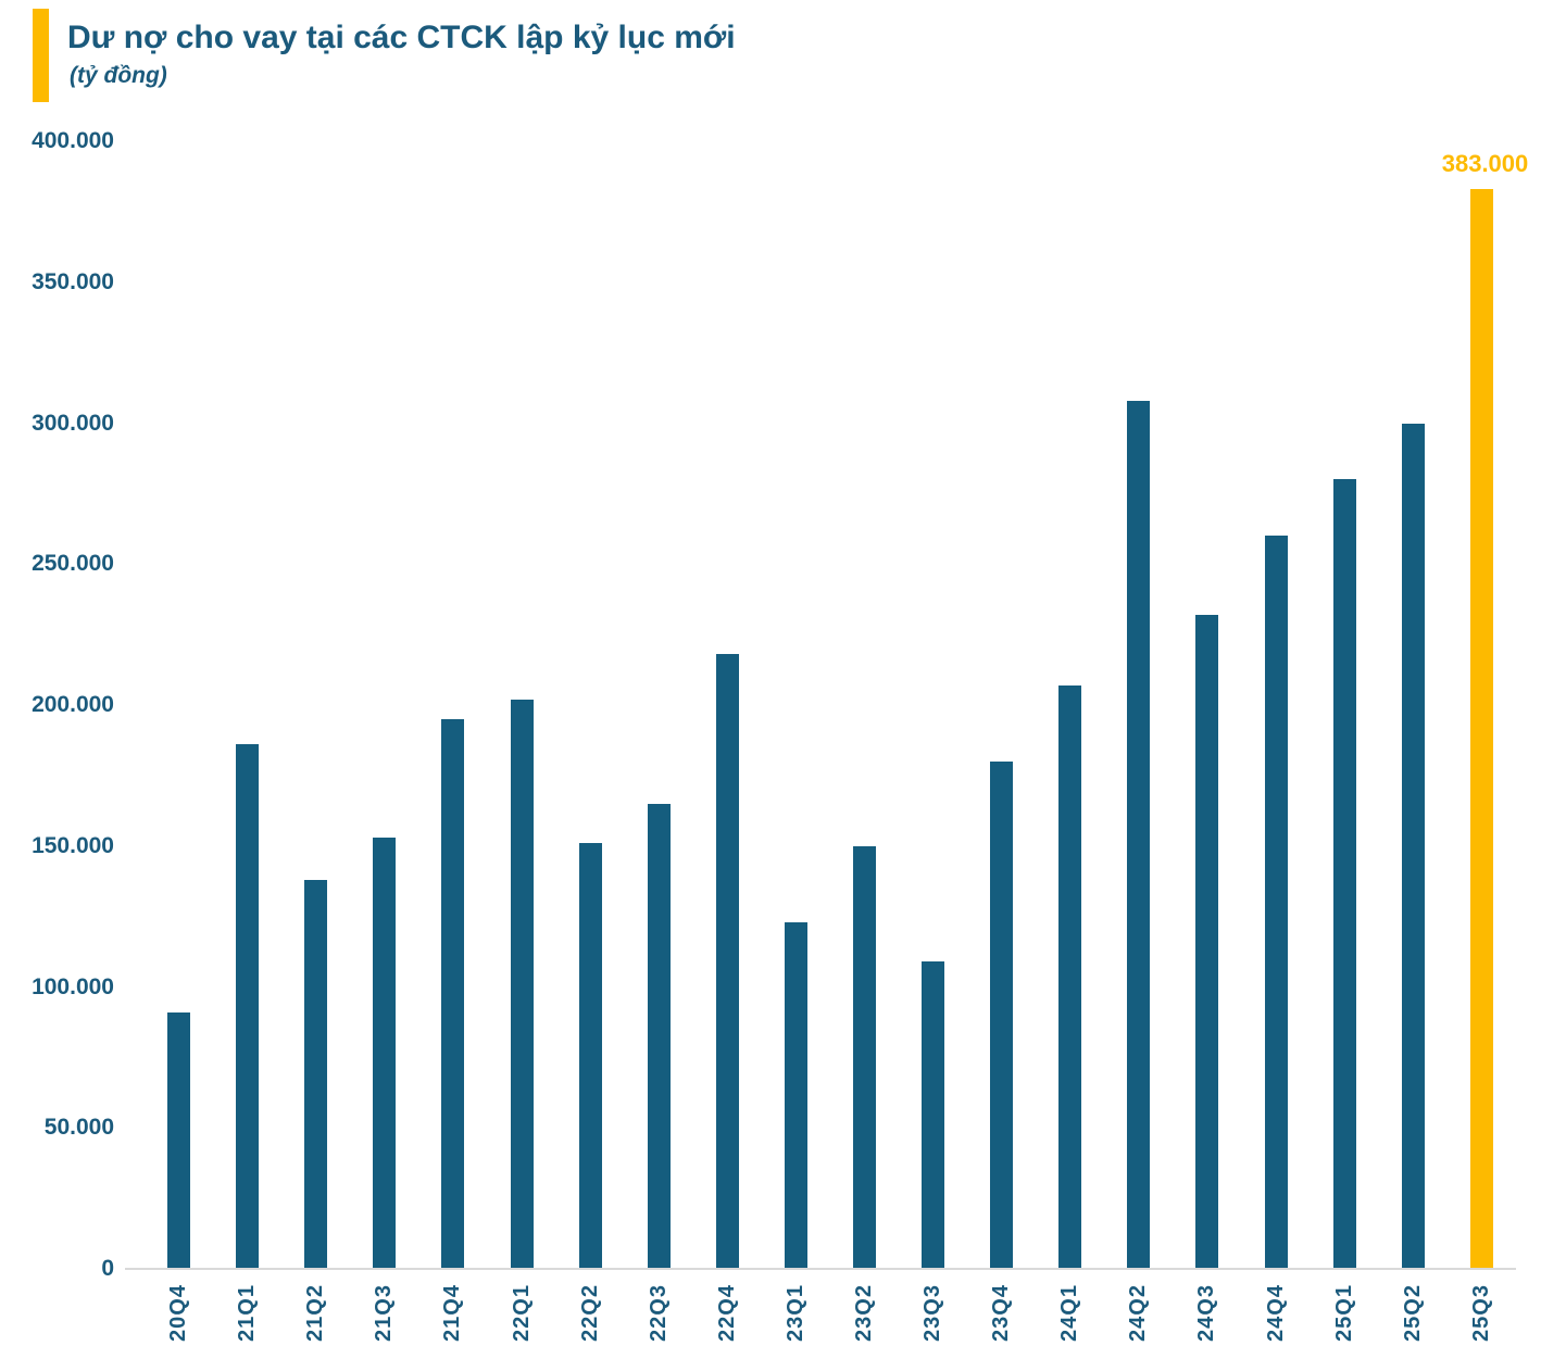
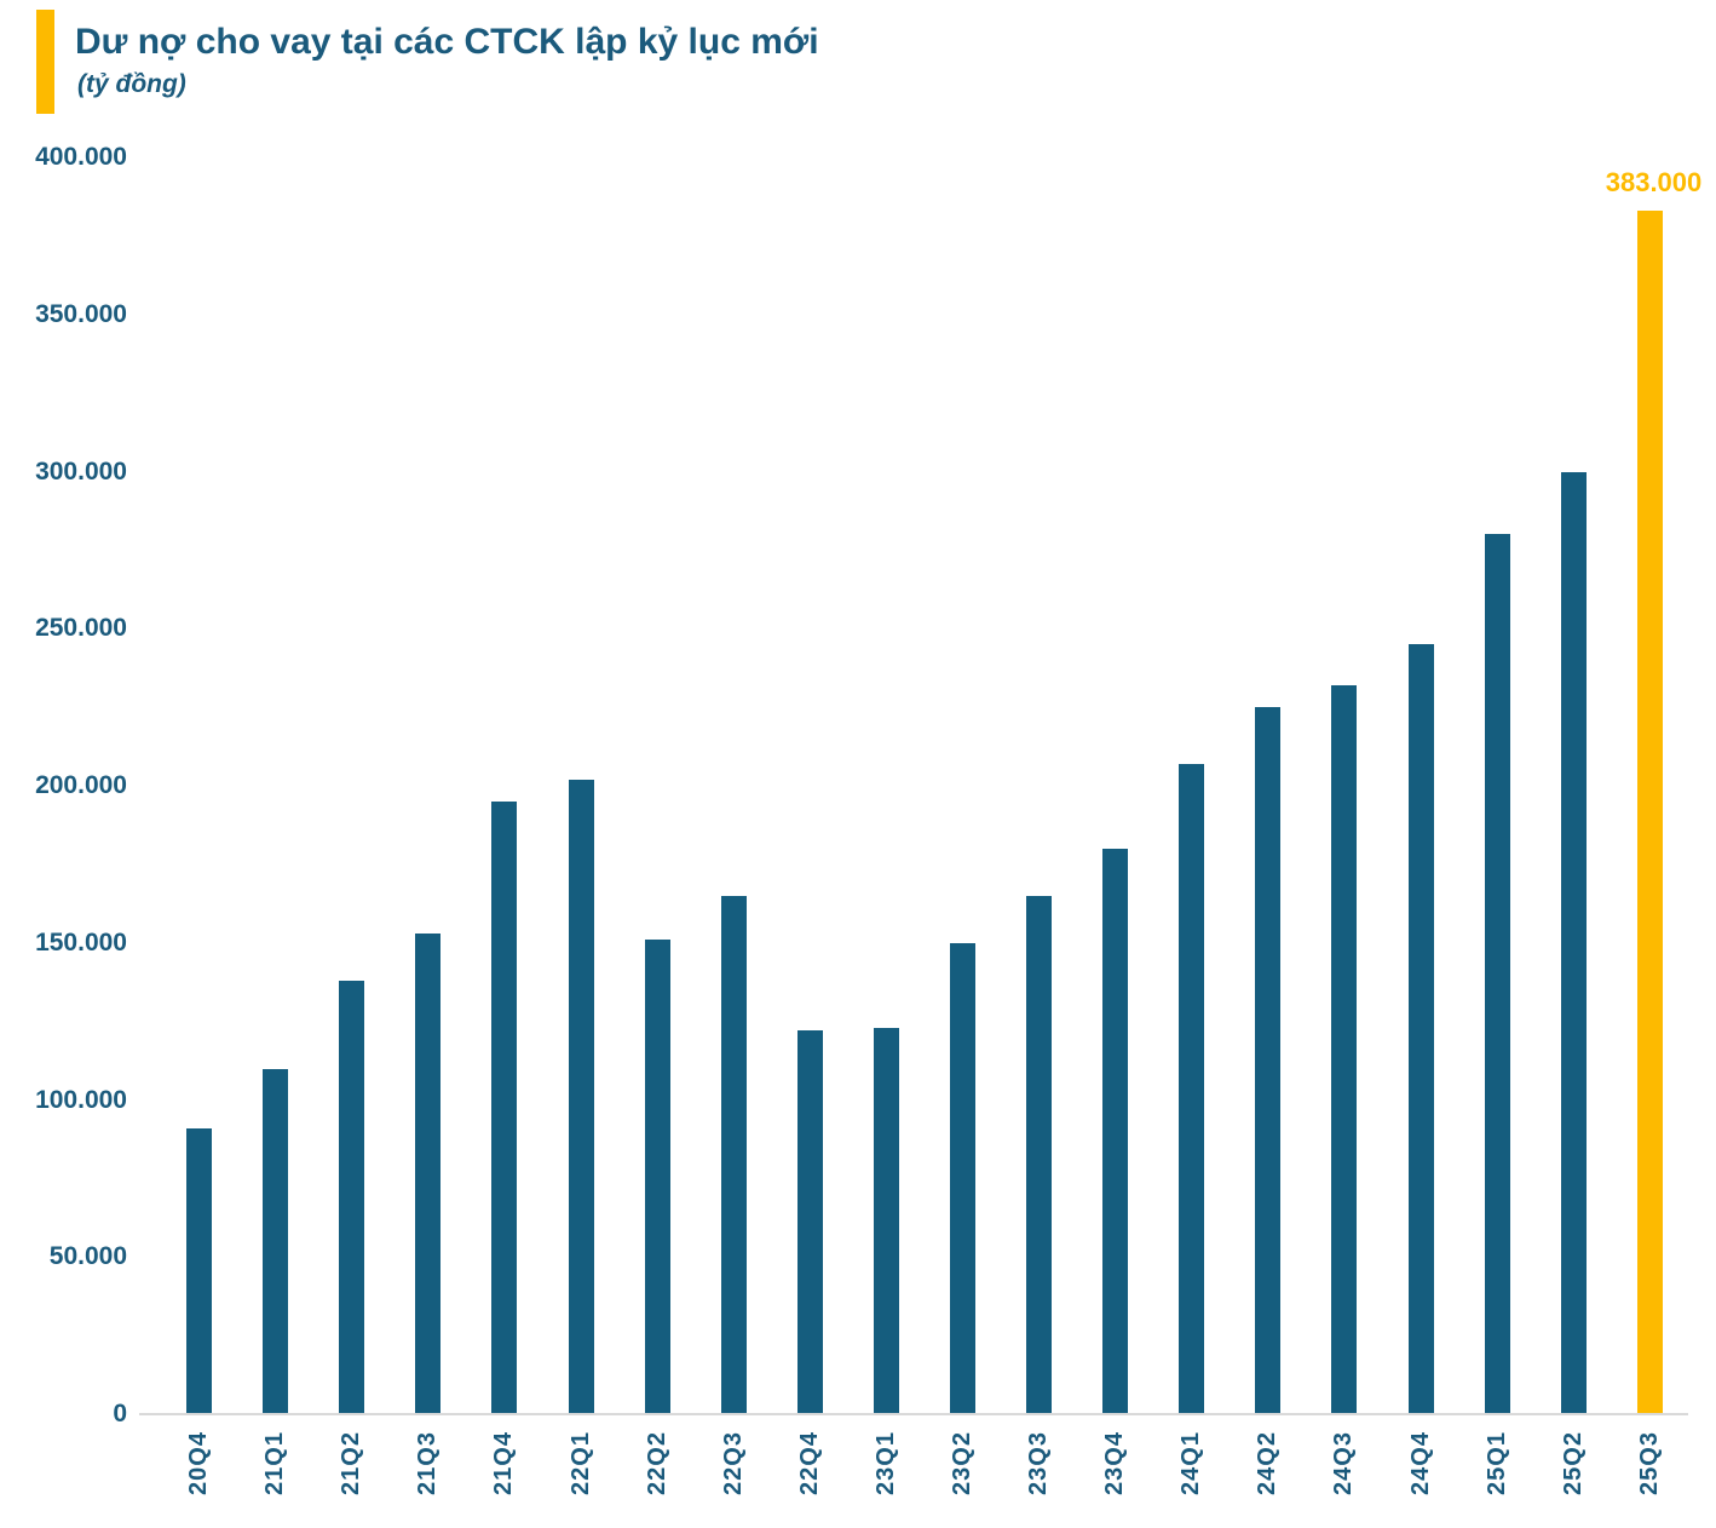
21Q1: 186000 -> 110000
22Q4: 218000 -> 122000
23Q3: 109000 -> 165000
24Q2: 308000 -> 225000
24Q4: 260000 -> 245000
